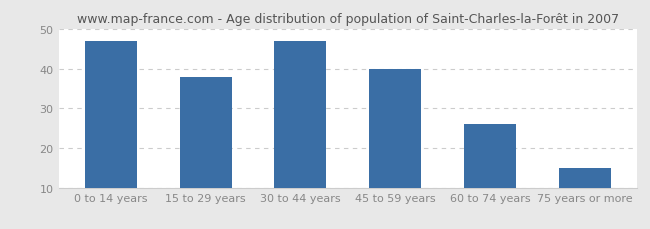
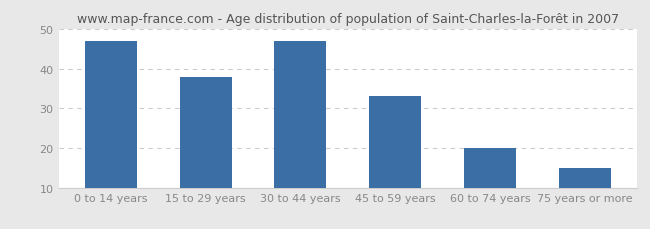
45 to 59 years: 40 -> 33
60 to 74 years: 26 -> 20
